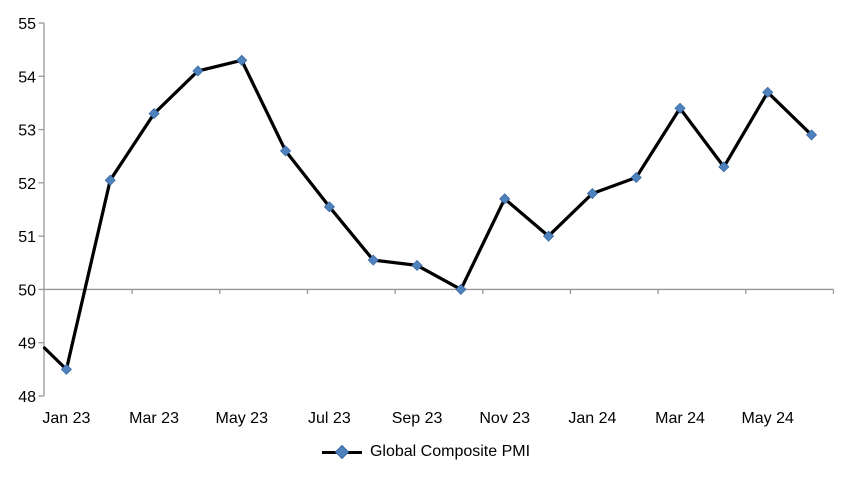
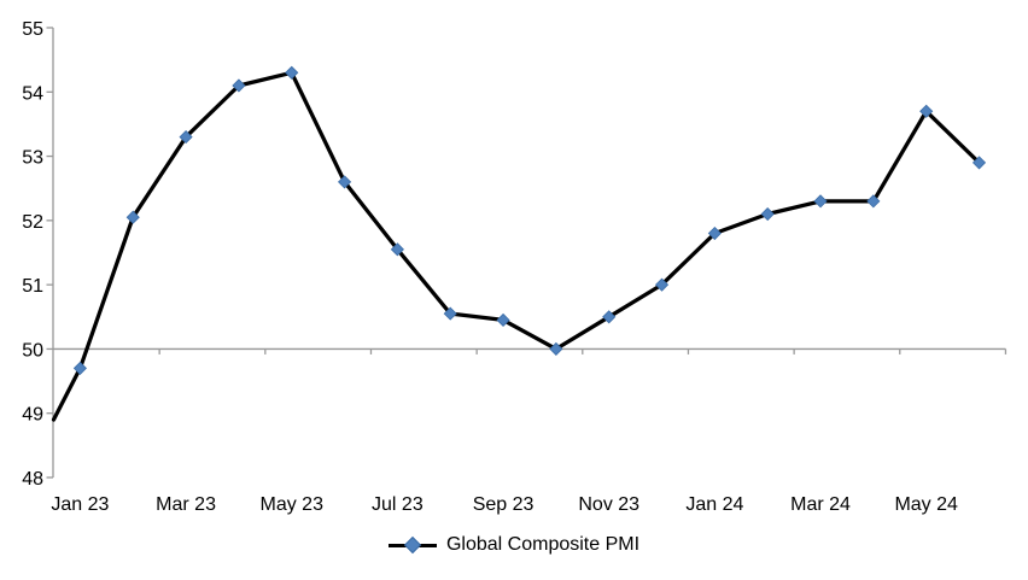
Jan 23: 48.5 -> 49.7
Nov 23: 51.7 -> 50.5
Mar 24: 53.4 -> 52.3
